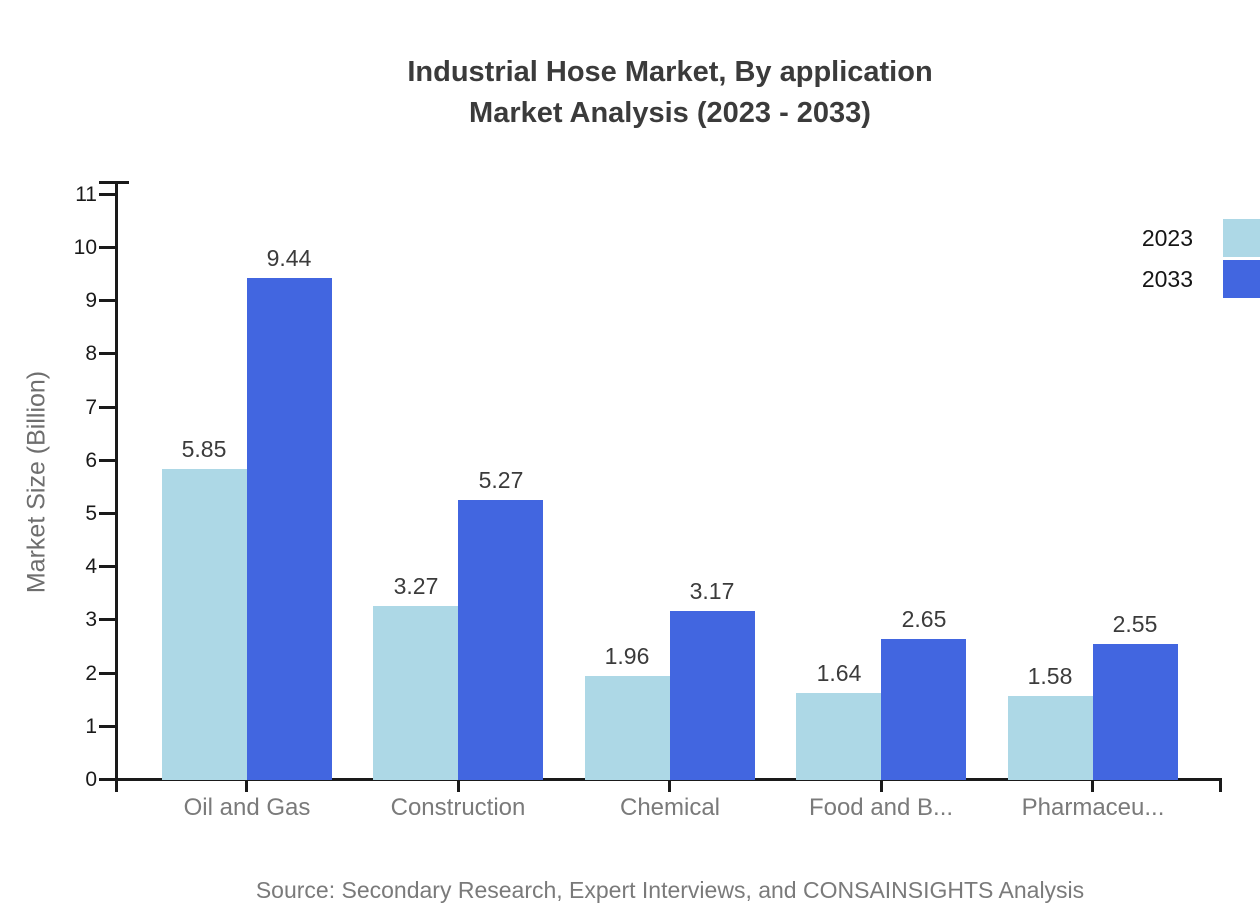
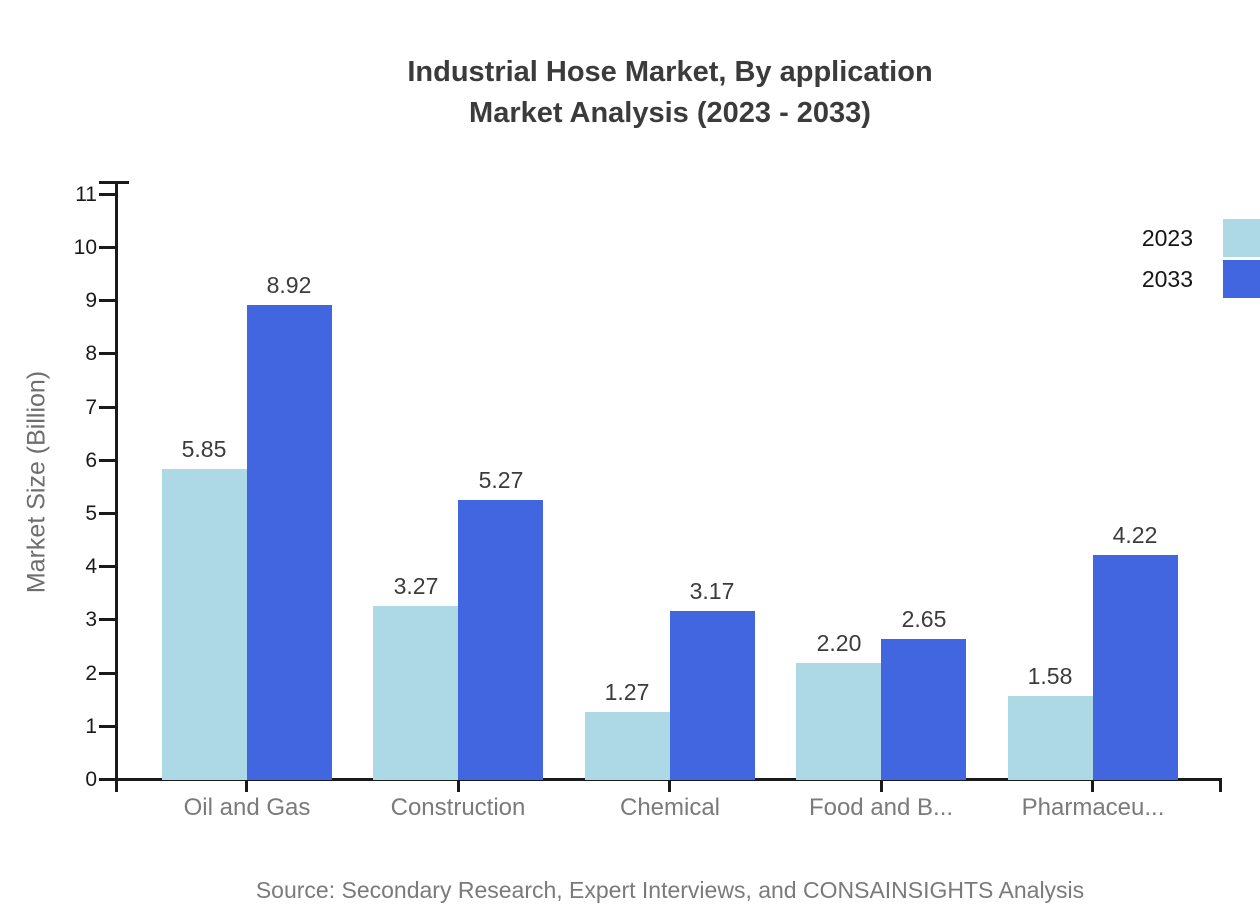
2033/Oil and Gas: 9.44 -> 8.92
2023/Chemical: 1.96 -> 1.27
2023/Food and B...: 1.64 -> 2.20
2033/Pharmaceu...: 2.55 -> 4.22
